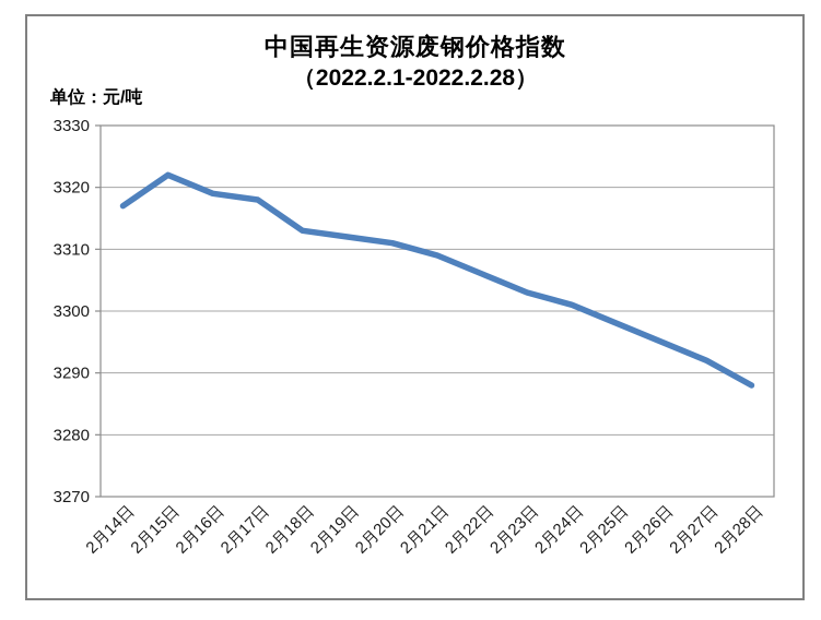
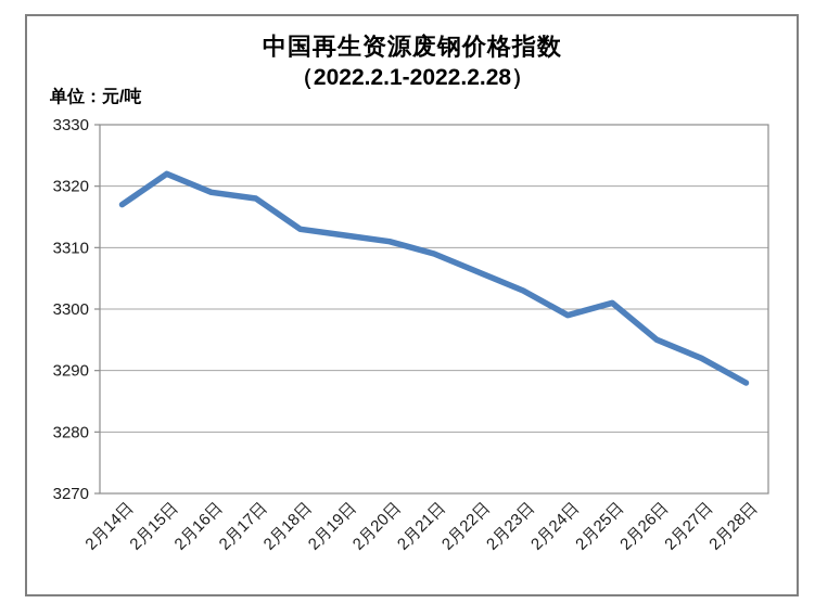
2月24日: 3301 -> 3299
2月25日: 3298 -> 3301
